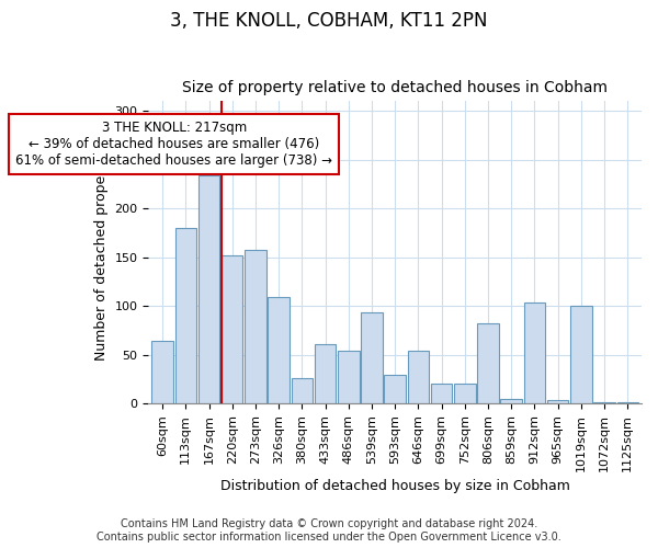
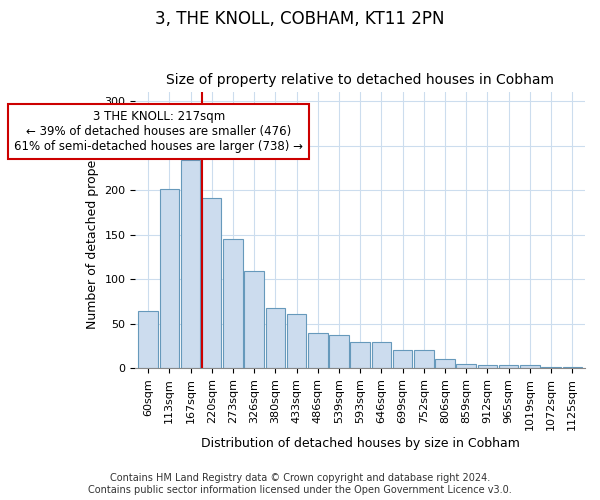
113sqm: 180 -> 201
220sqm: 152 -> 191
273sqm: 158 -> 145
380sqm: 26 -> 68
486sqm: 54 -> 40
539sqm: 94 -> 38
646sqm: 54 -> 30
806sqm: 82 -> 10
912sqm: 104 -> 4
1019sqm: 100 -> 4
